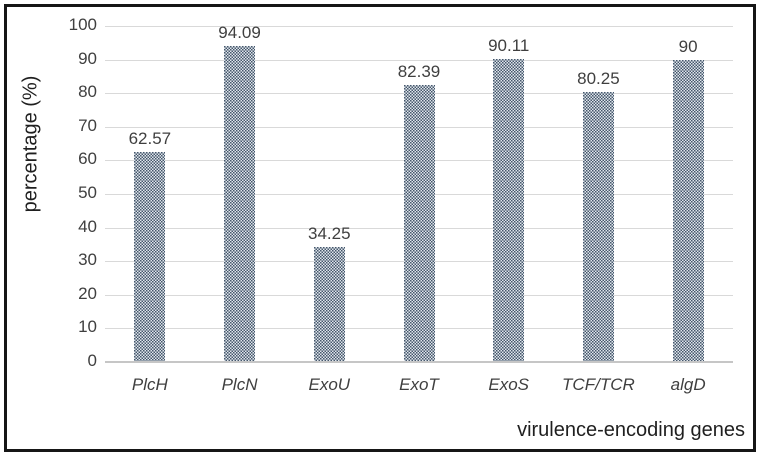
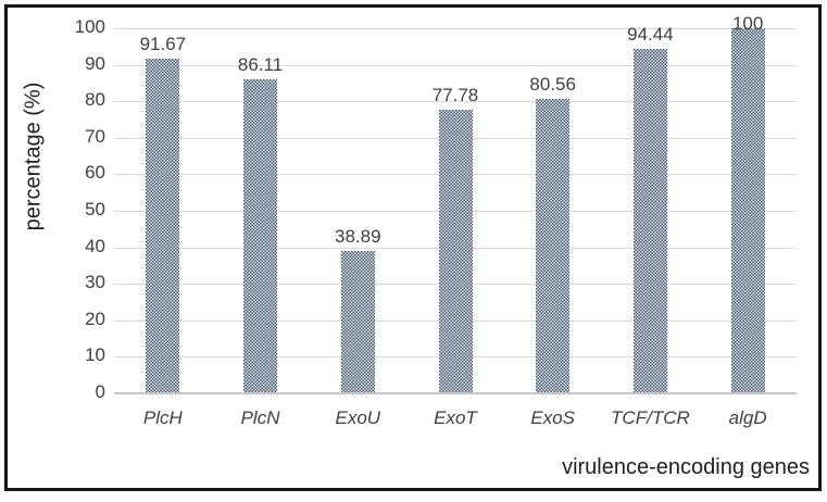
PlcH: 62.57 -> 91.67
PlcN: 94.09 -> 86.11
ExoU: 34.25 -> 38.89
ExoT: 82.39 -> 77.78
ExoS: 90.11 -> 80.56
TCF/TCR: 80.25 -> 94.44
algD: 90 -> 100
